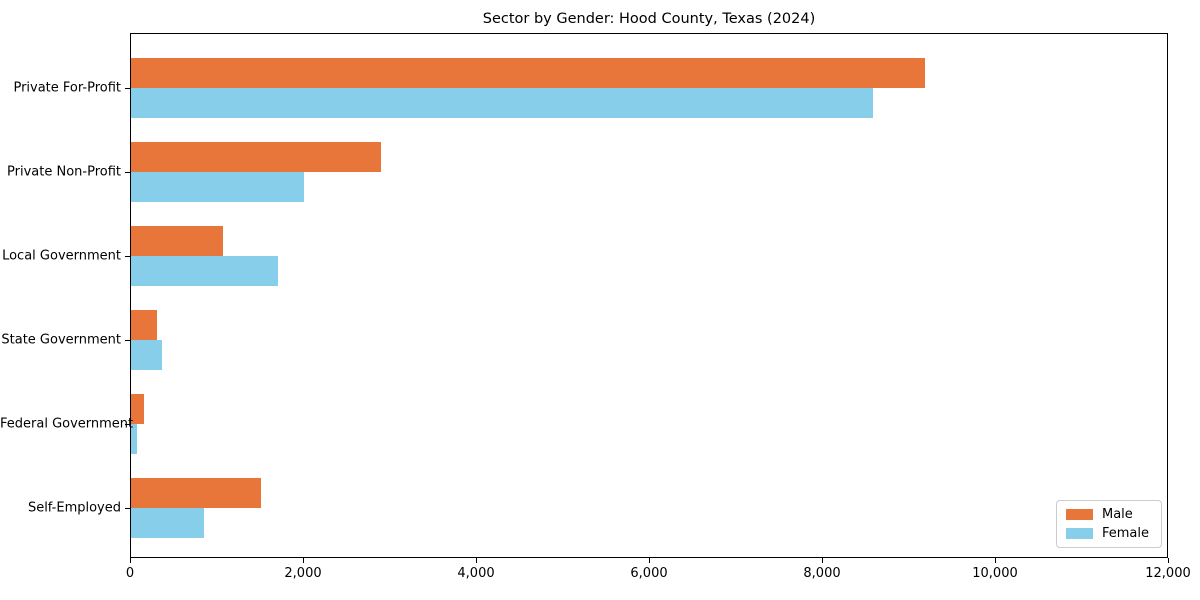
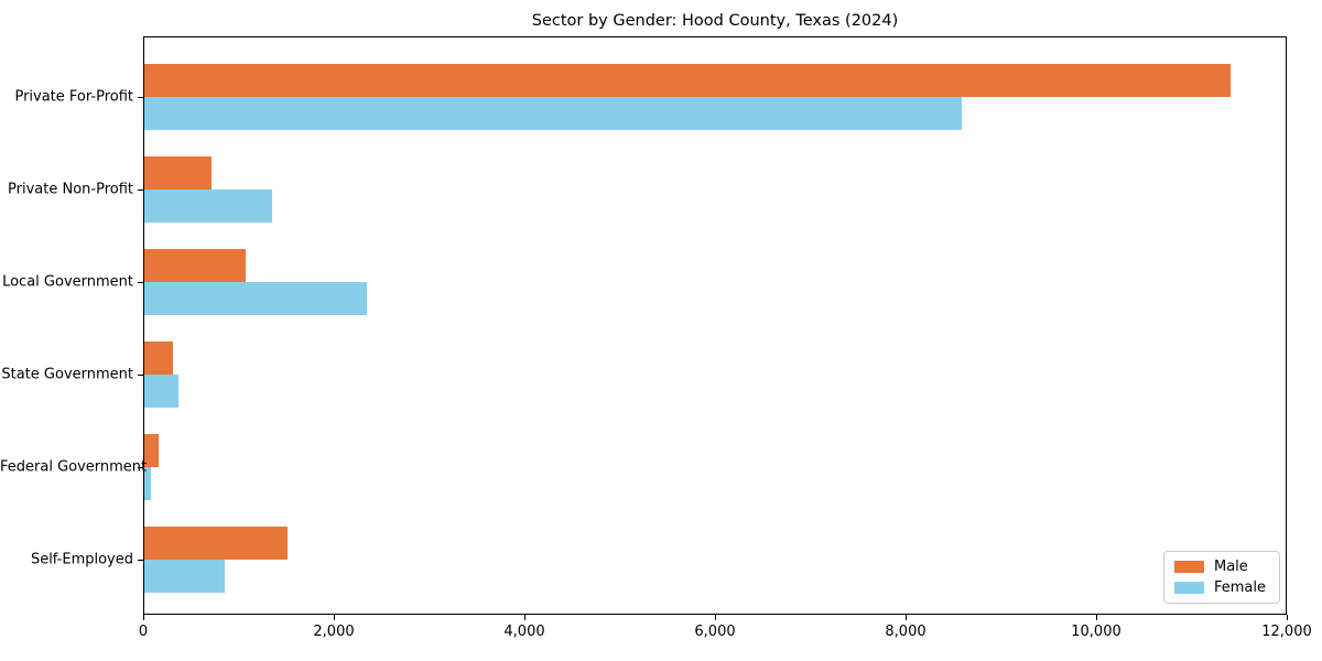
Male/Private For-Profit: 9200 -> 11400
Male/Private Non-Profit: 2900 -> 700
Female/Private Non-Profit: 2000 -> 1300
Female/Local Government: 1700 -> 2300
